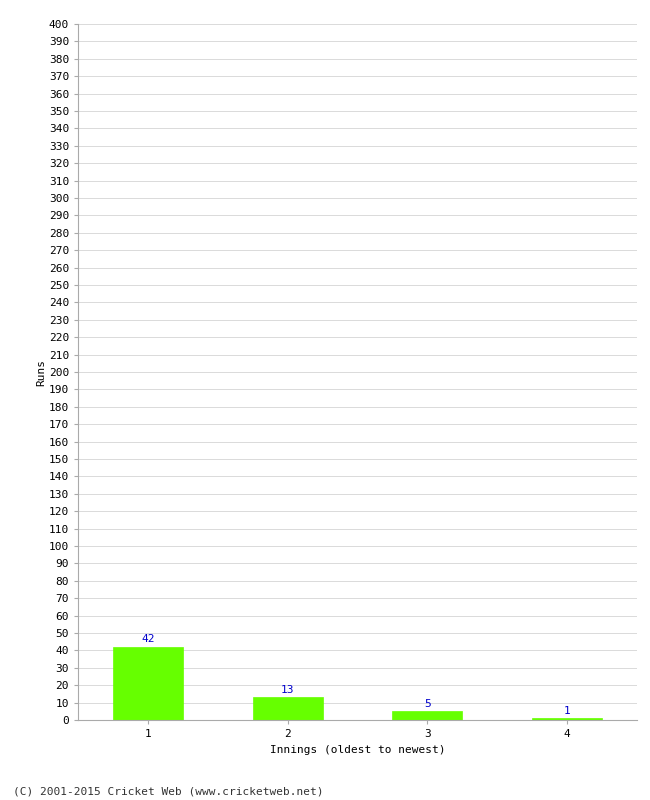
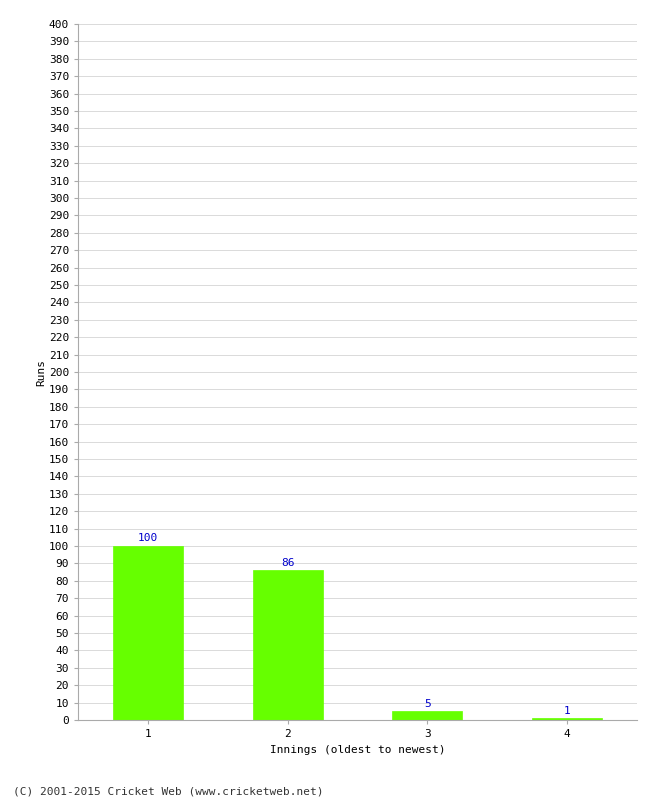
1: 42 -> 100
2: 13 -> 86
